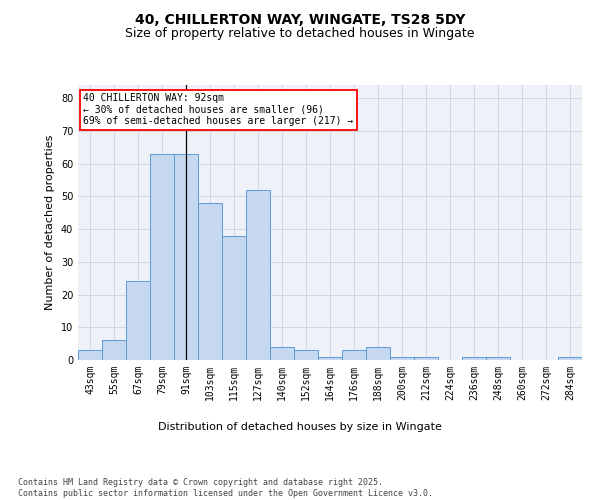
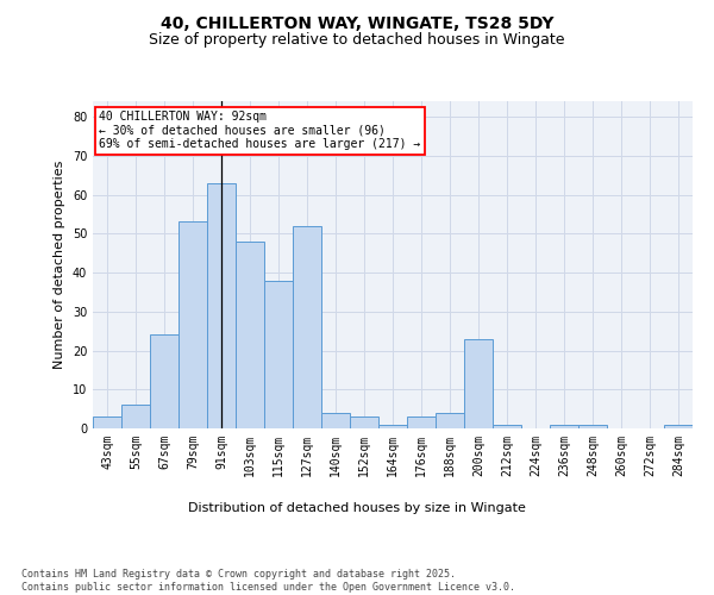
79sqm: 63 -> 53
200sqm: 1 -> 23
